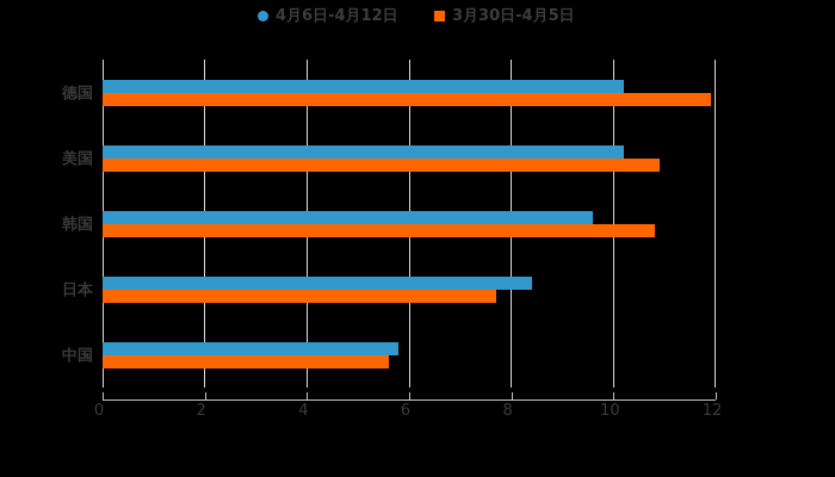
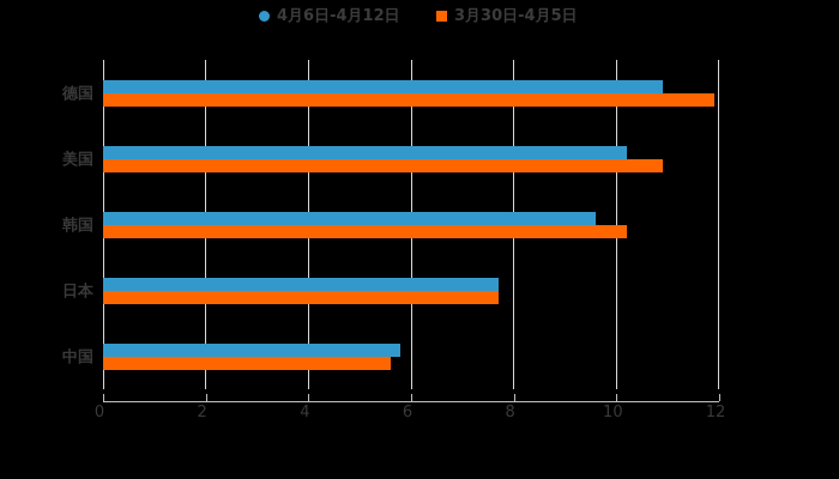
4月6日-4月12日/德国: 10.2 -> 10.9
3月30日-4月5日/韩国: 10.8 -> 10.2
4月6日-4月12日/日本: 8.4 -> 7.7
